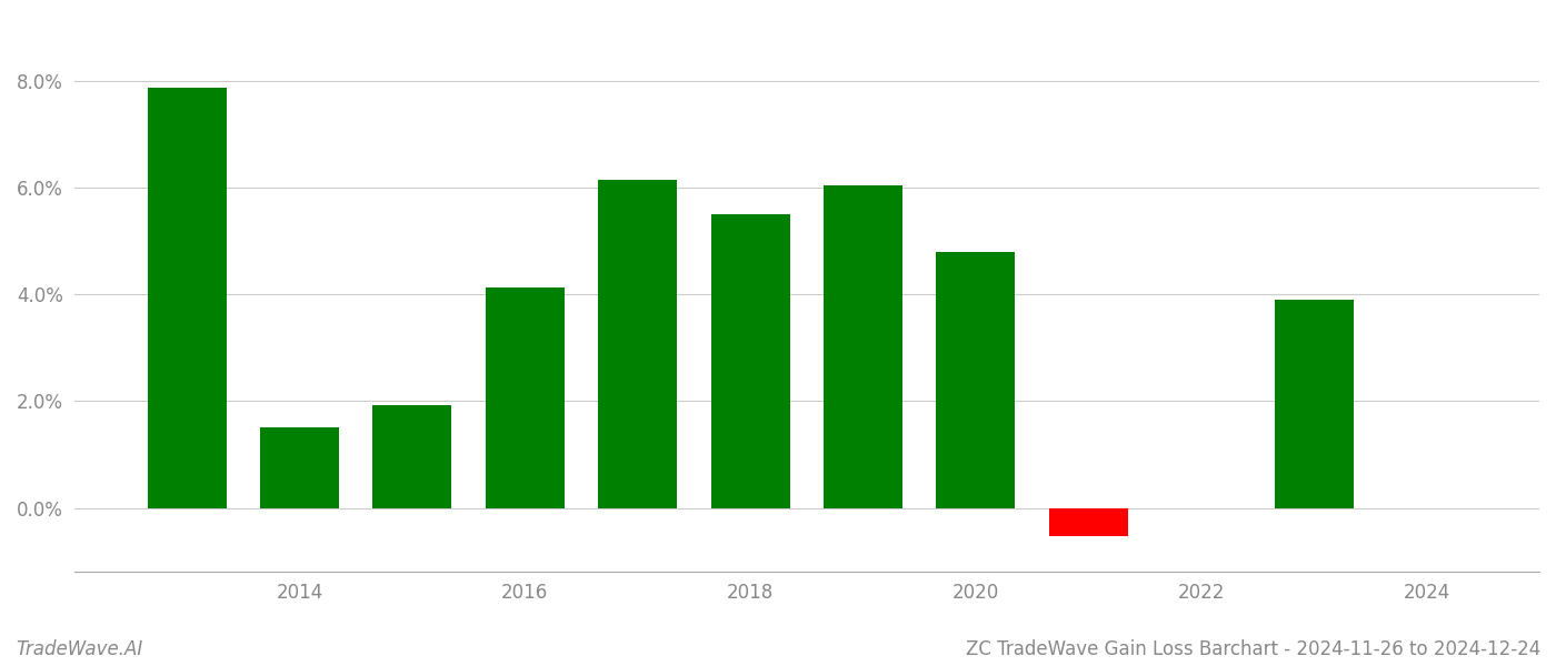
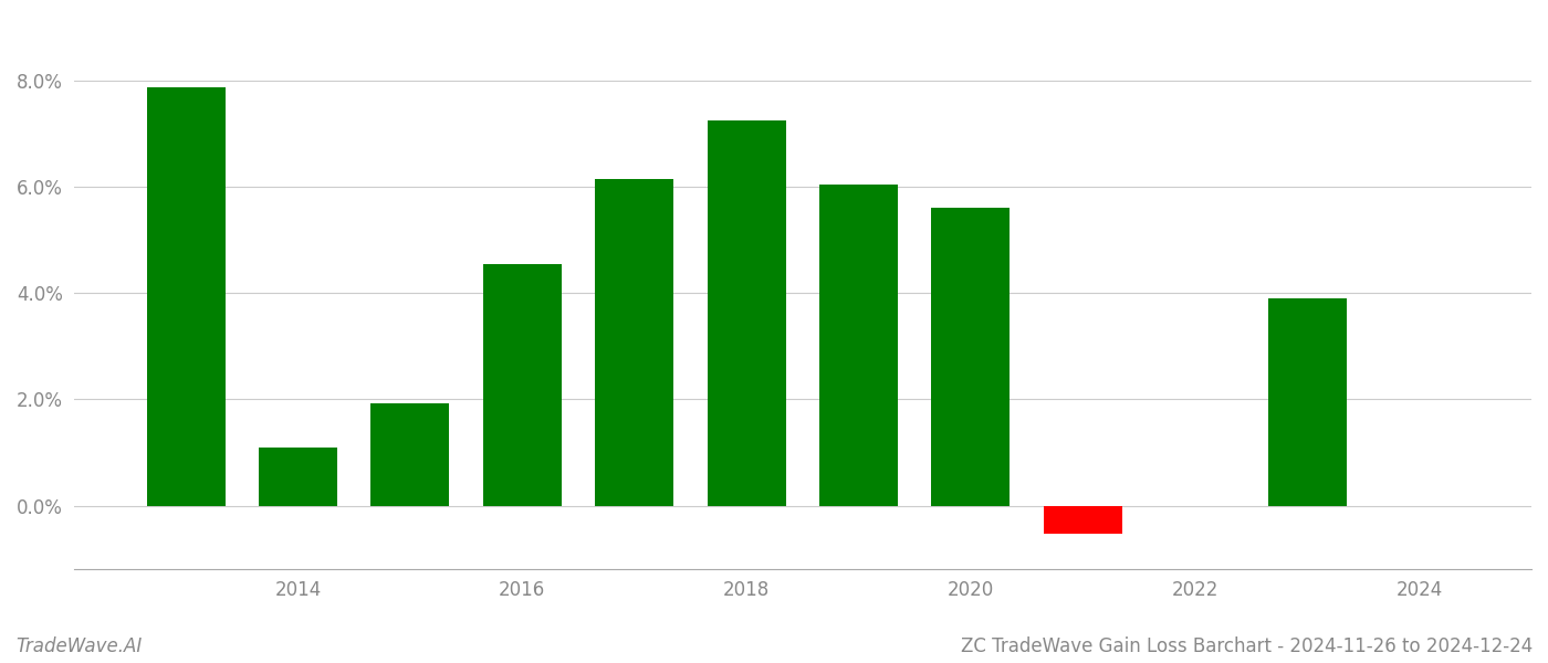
2014: 1.50% -> 1.10%
2016: 4.12% -> 4.55%
2018: 5.50% -> 7.25%
2020: 4.80% -> 5.60%
